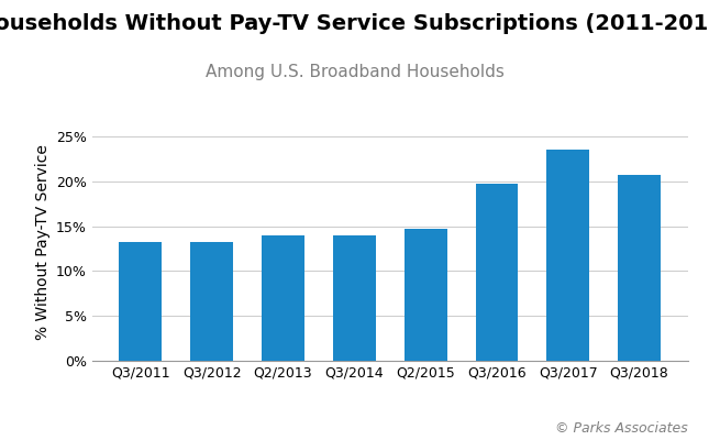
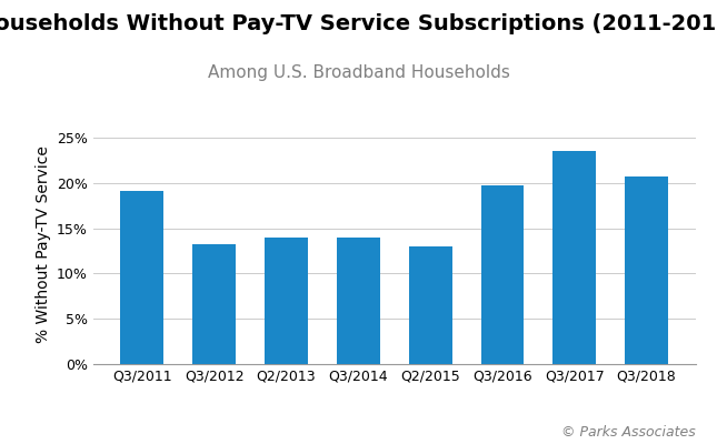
Q3/2011: 13.2% -> 19.2%
Q2/2015: 14.7% -> 13.0%
